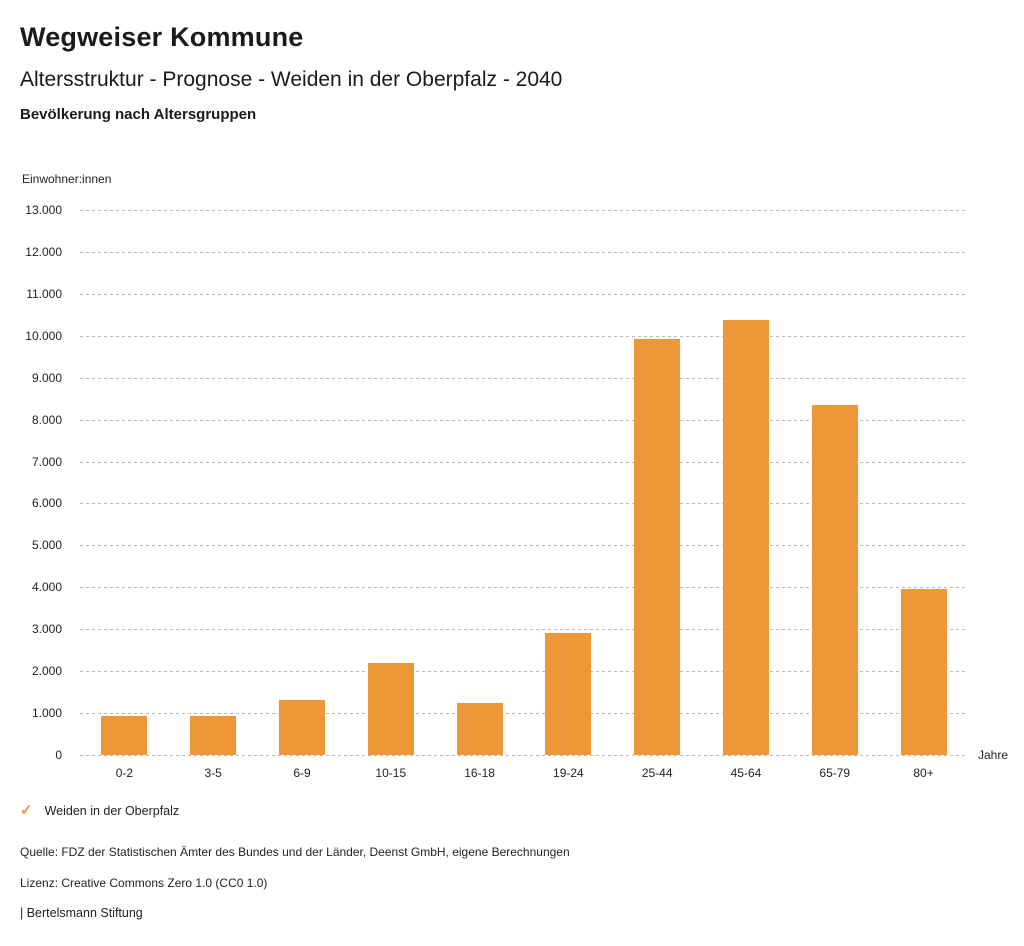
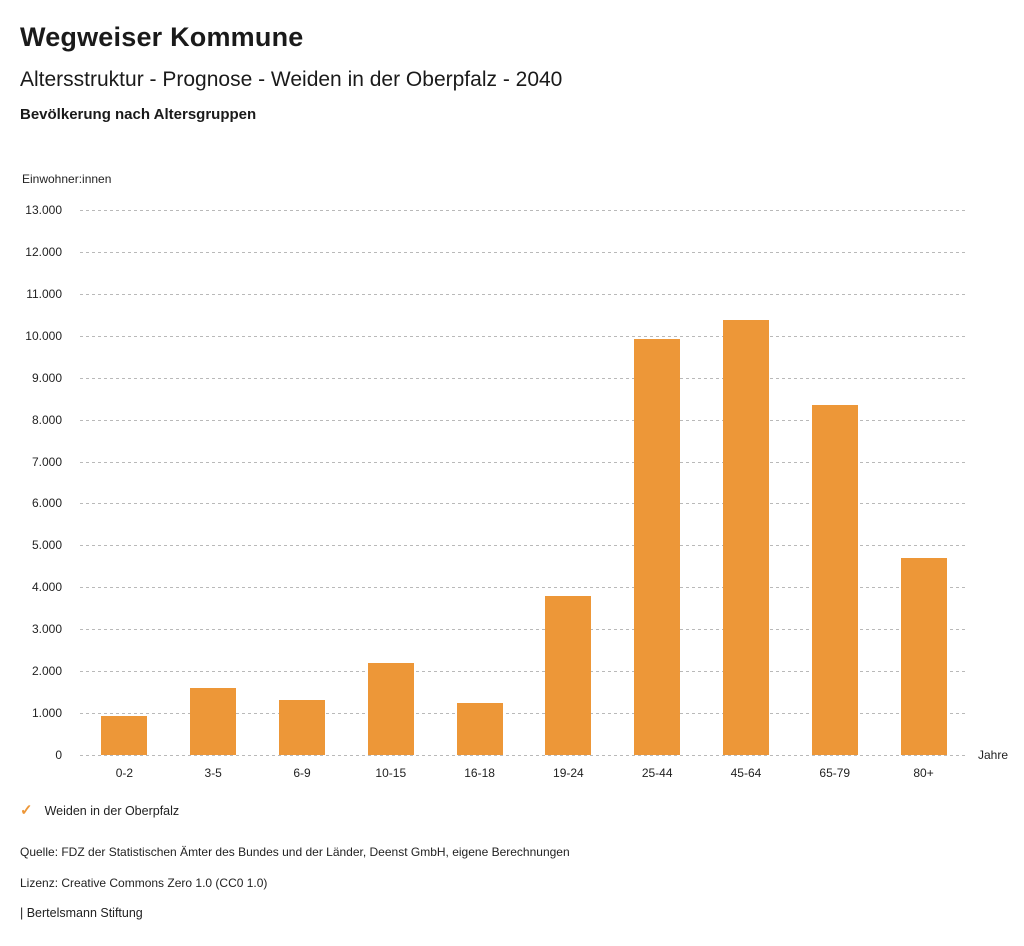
3-5: 900 -> 1600
19-24: 2900 -> 3800
80+: 4000 -> 4700
